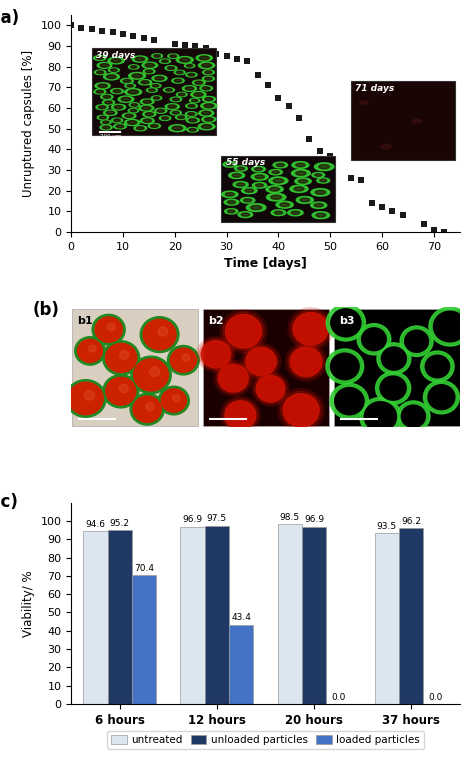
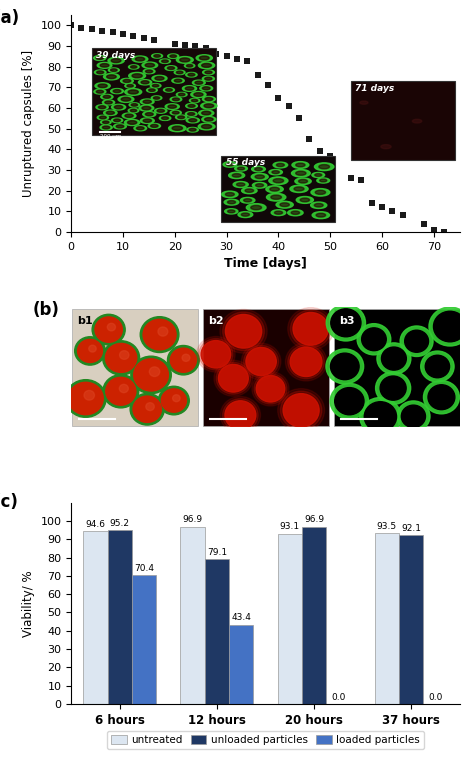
unloaded particles/12 hours: 97.5 -> 79.1
untreated/20 hours: 98.5 -> 93.1
unloaded particles/37 hours: 96.2 -> 92.1
